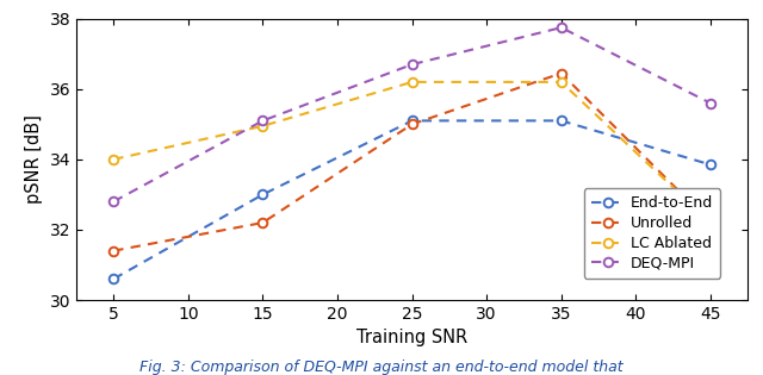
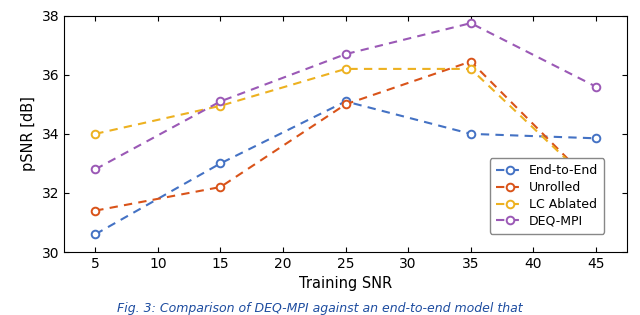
End-to-End/35: 35.10 -> 34.00
